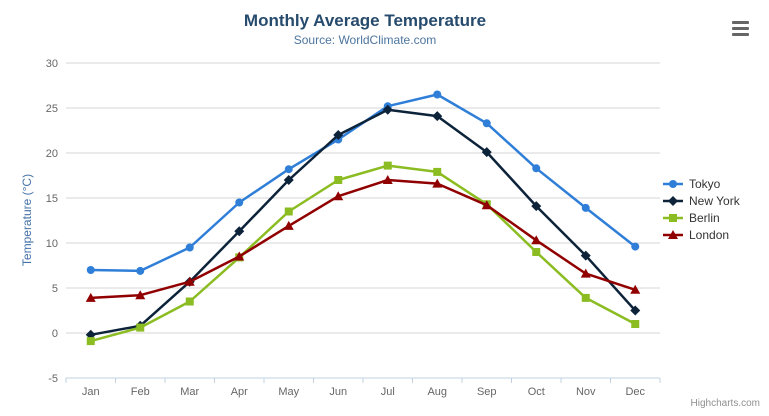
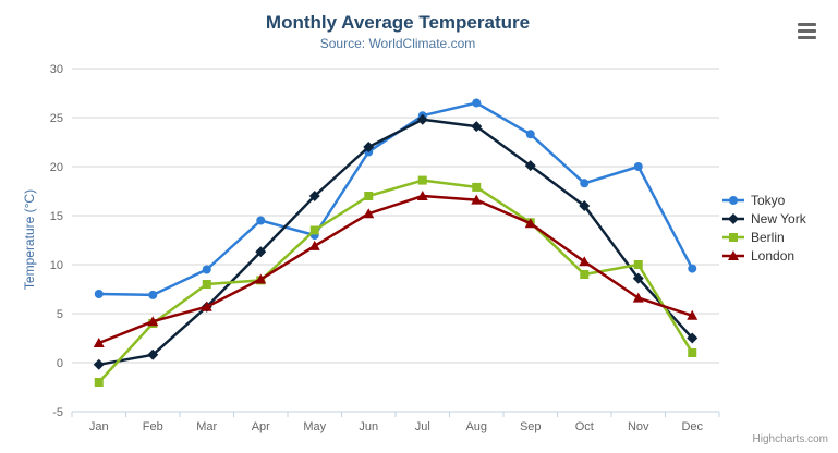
Berlin/Jan: -1 -> -2
London/Jan: 4 -> 2
Berlin/Feb: 1 -> 4
Berlin/Mar: 4 -> 8
Tokyo/May: 18 -> 13
New York/Oct: 14 -> 16
Tokyo/Nov: 14 -> 20
Berlin/Nov: 4 -> 10
